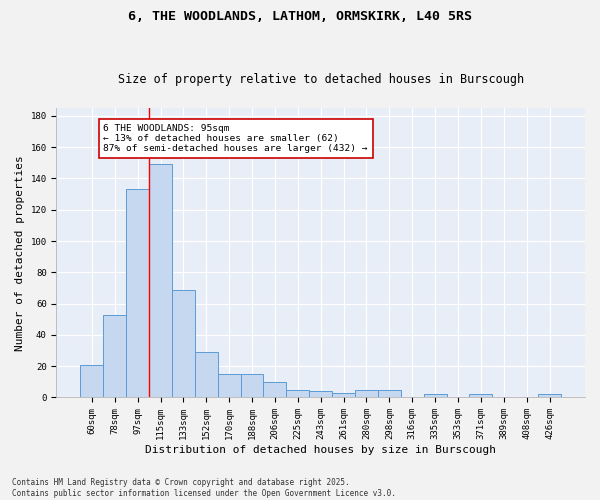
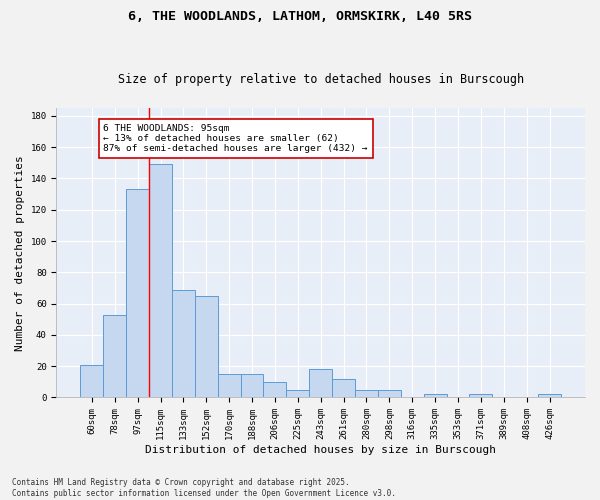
152sqm: 29 -> 65
243sqm: 4 -> 18
261sqm: 3 -> 12
